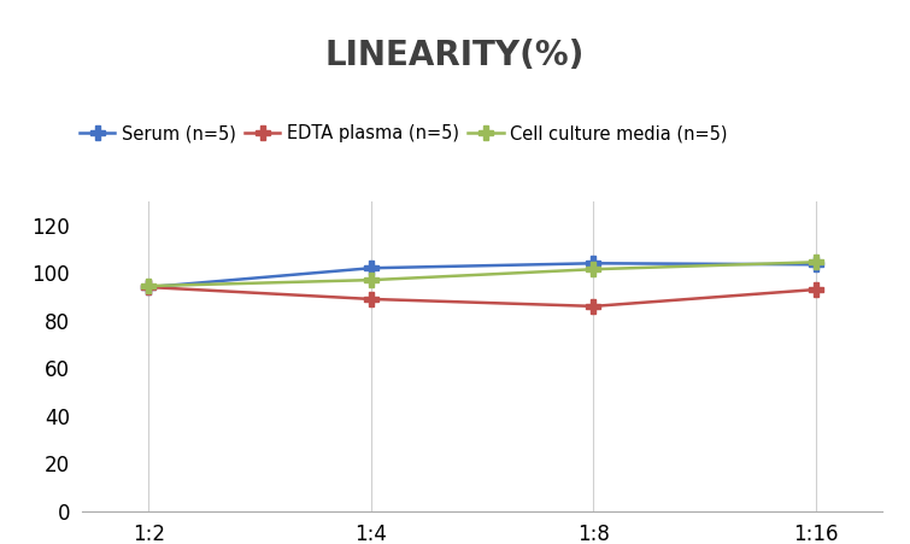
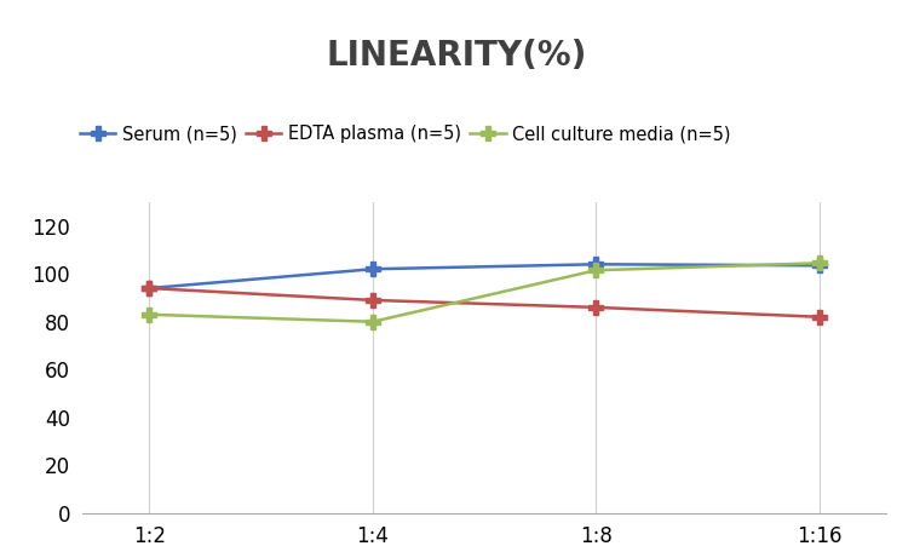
Cell culture media (n=5)/1:2: 94 -> 83
Cell culture media (n=5)/1:4: 97 -> 80
EDTA plasma (n=5)/1:16: 93 -> 82
